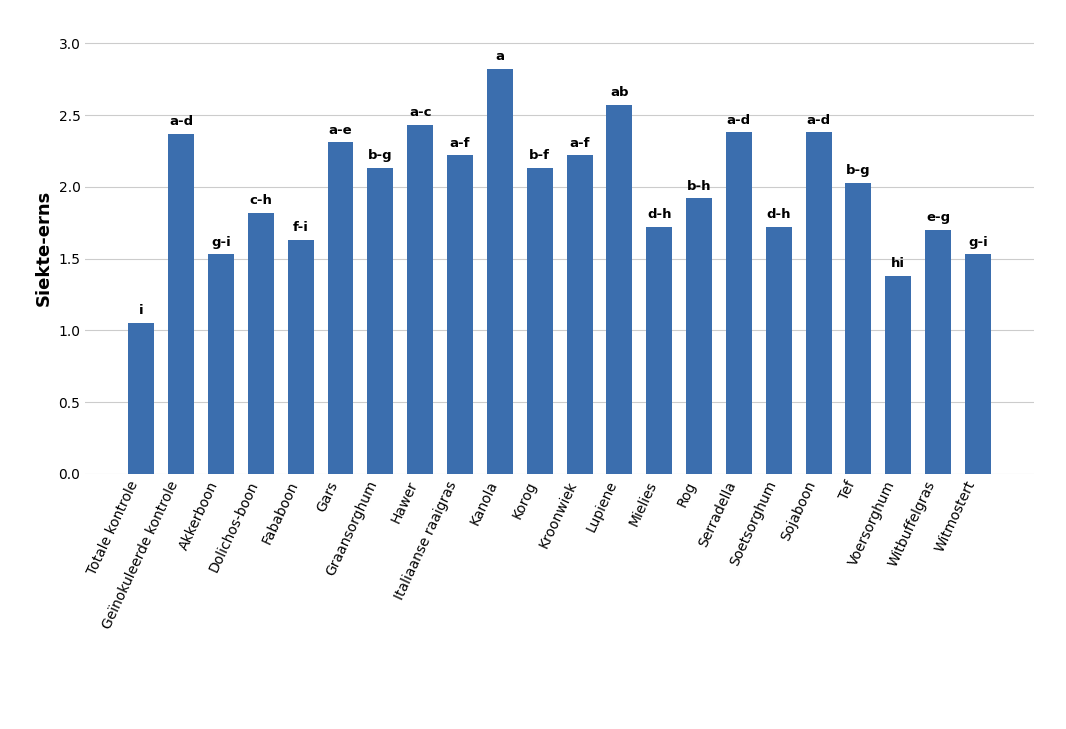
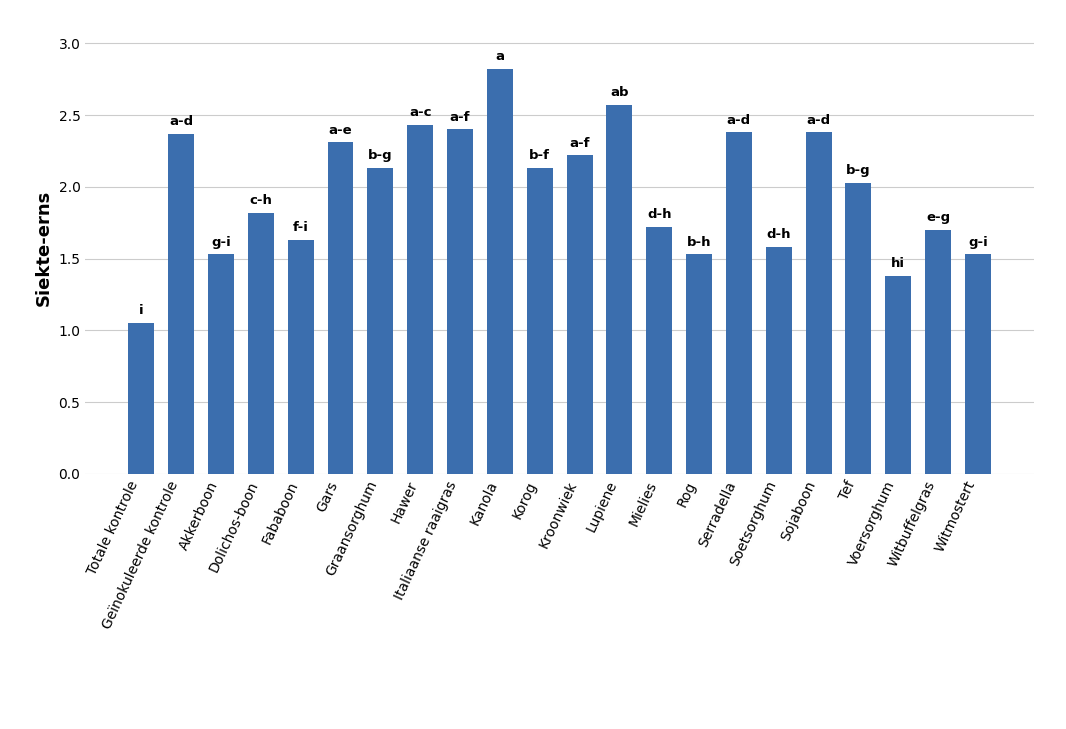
Italiaanse raaigras: 2.22 -> 2.40
Rog: 1.92 -> 1.53
Soetsorghum: 1.72 -> 1.58
